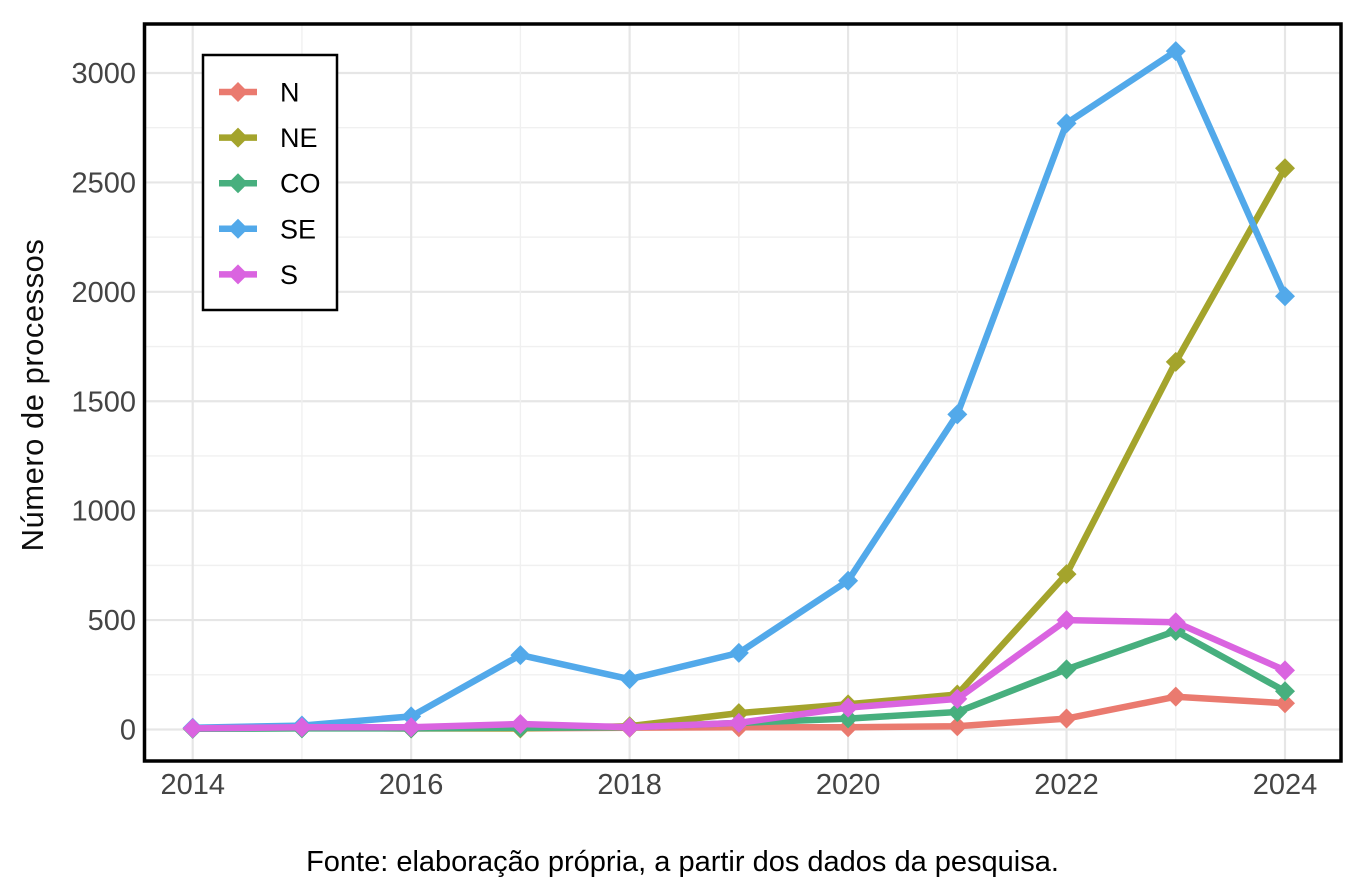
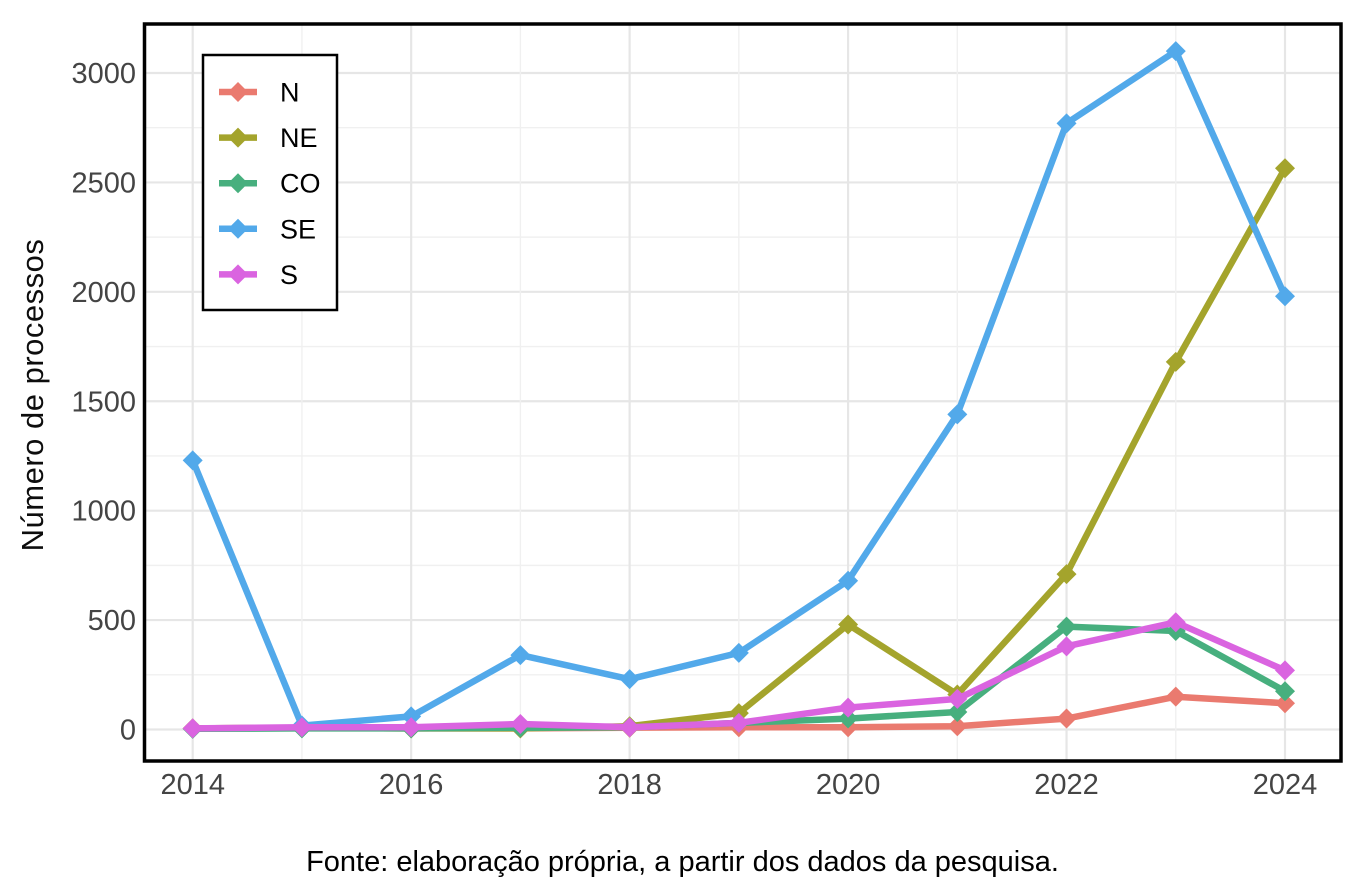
SE/2014: 10 -> 1230
NE/2020: 120 -> 480
CO/2022: 280 -> 470
S/2022: 500 -> 380
